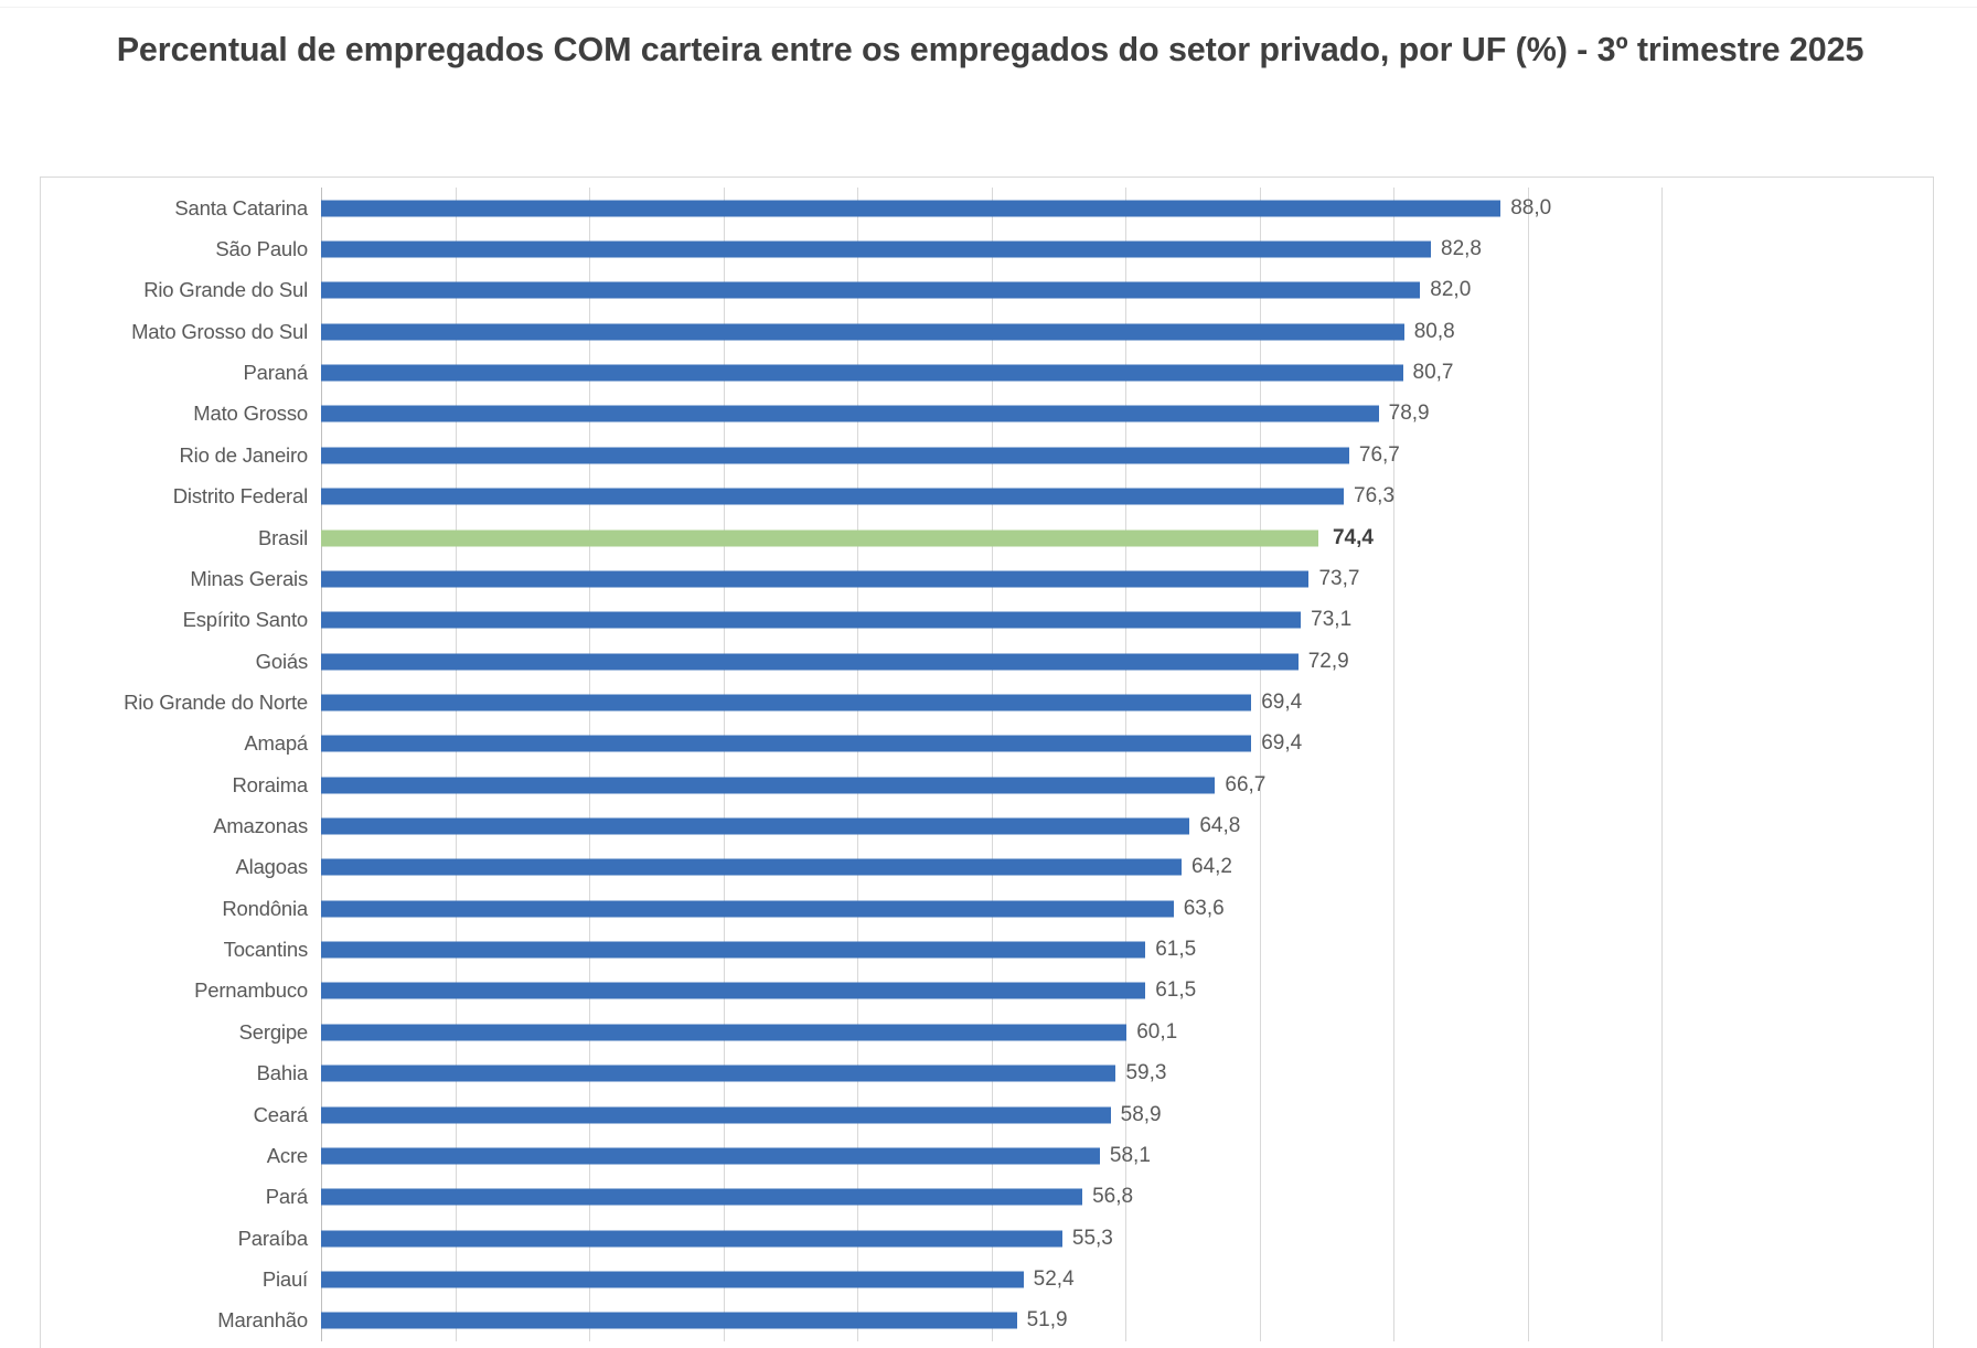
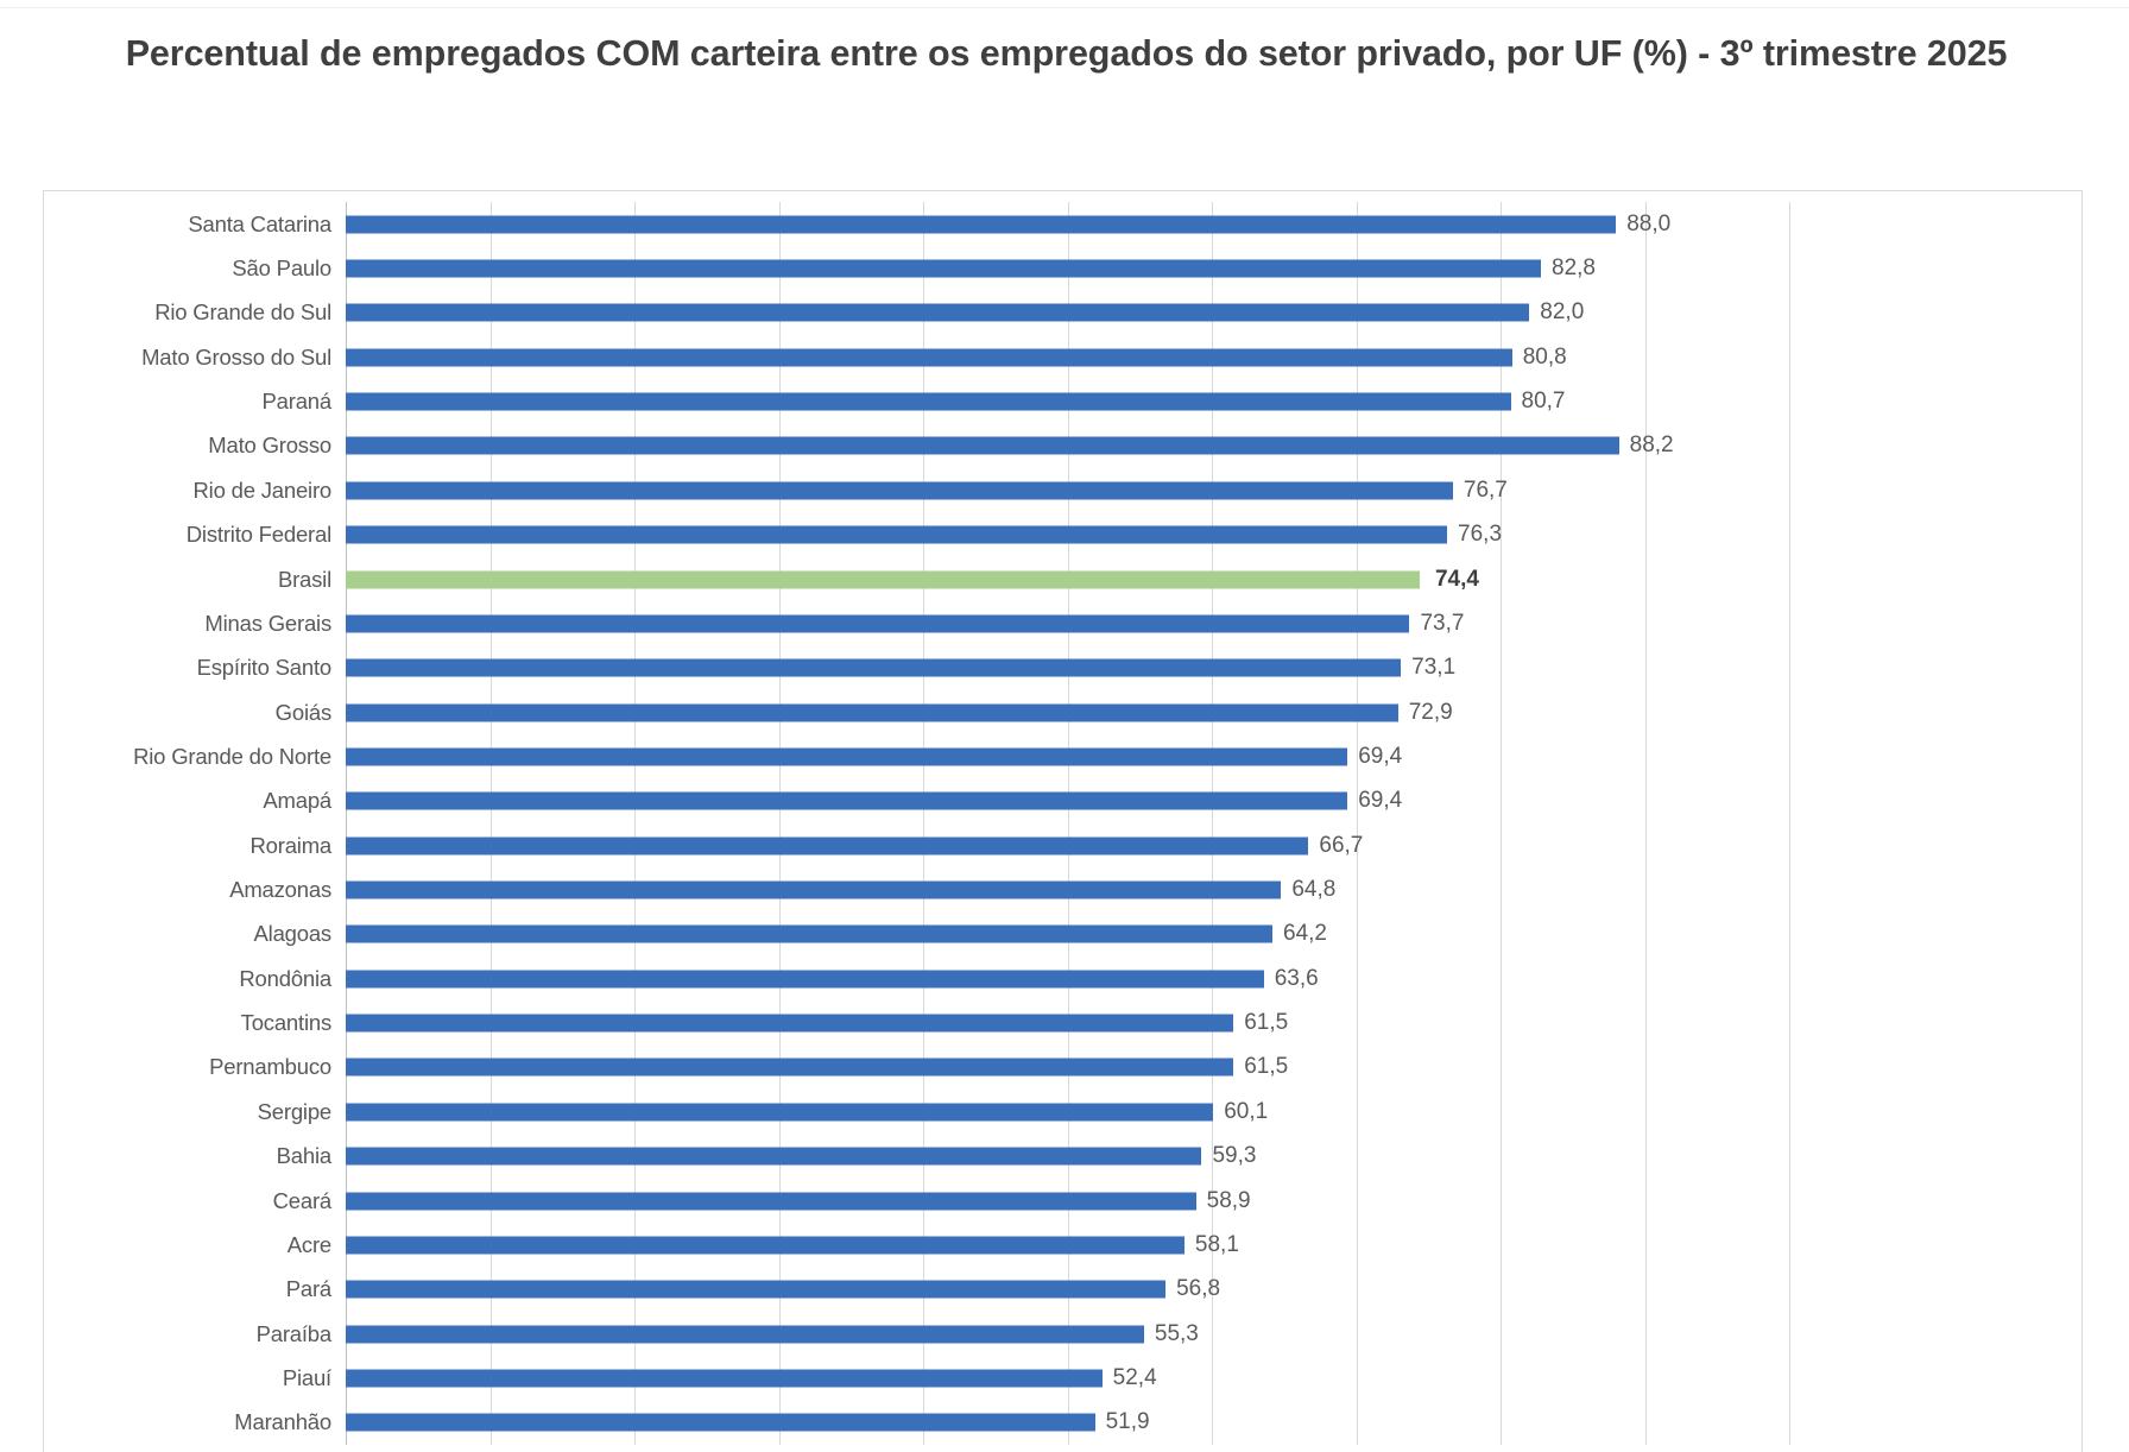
Mato Grosso: 78,9 -> 88,2
